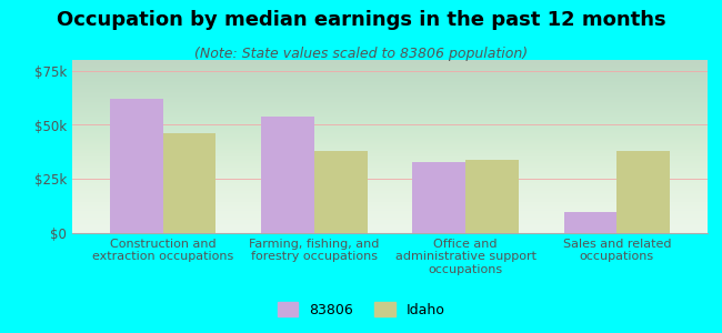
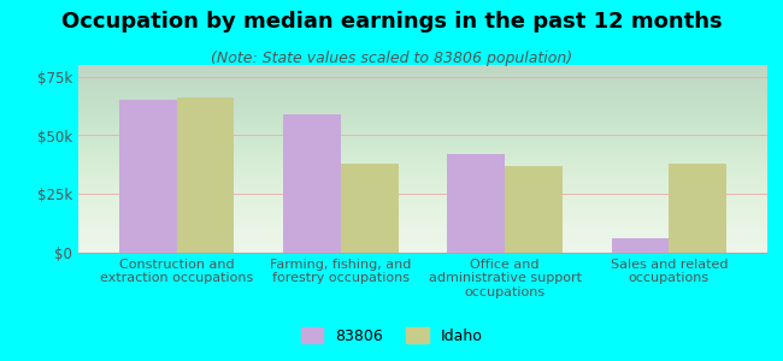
83806/Construction and extraction occupations: $62k -> $65k
Idaho/Construction and extraction occupations: $46k -> $66k
83806/Farming, fishing, and forestry occupations: $54k -> $59k
83806/Office and administrative support occupations: $33k -> $42k
Idaho/Office and administrative support occupations: $34k -> $37k
83806/Sales and related occupations: $10k -> $6k
